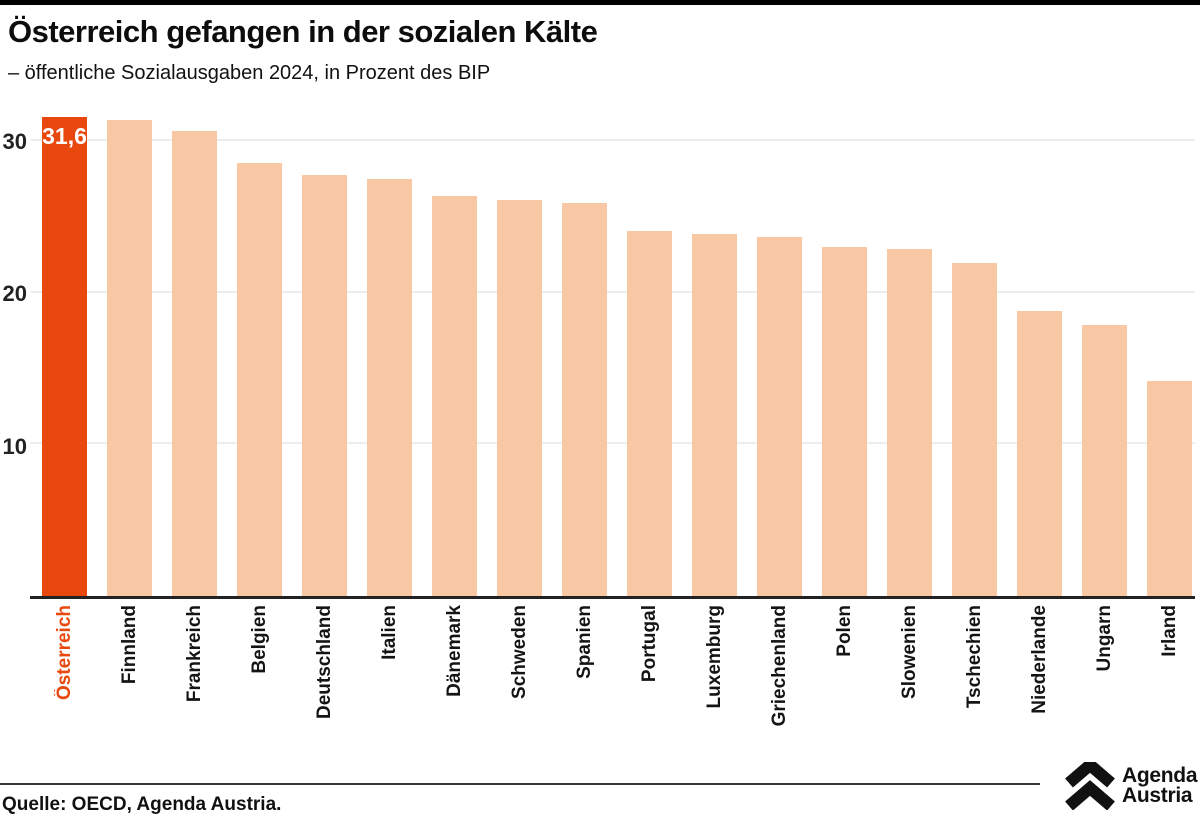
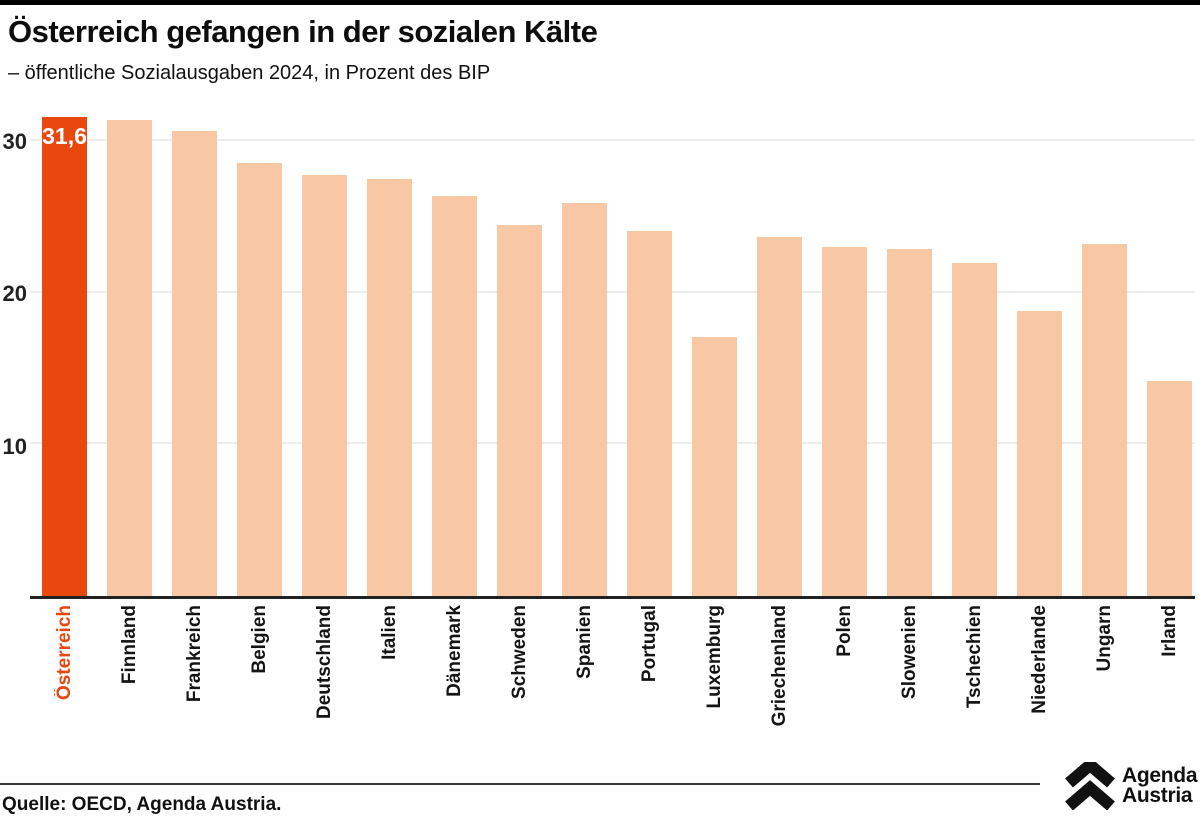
Schweden: 26.1 -> 24.5
Luxemburg: 23.9 -> 17.1
Ungarn: 17.9 -> 23.2
